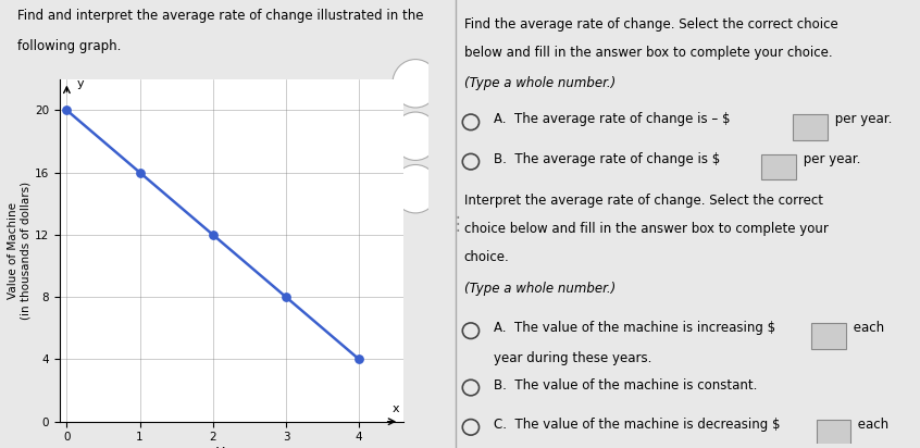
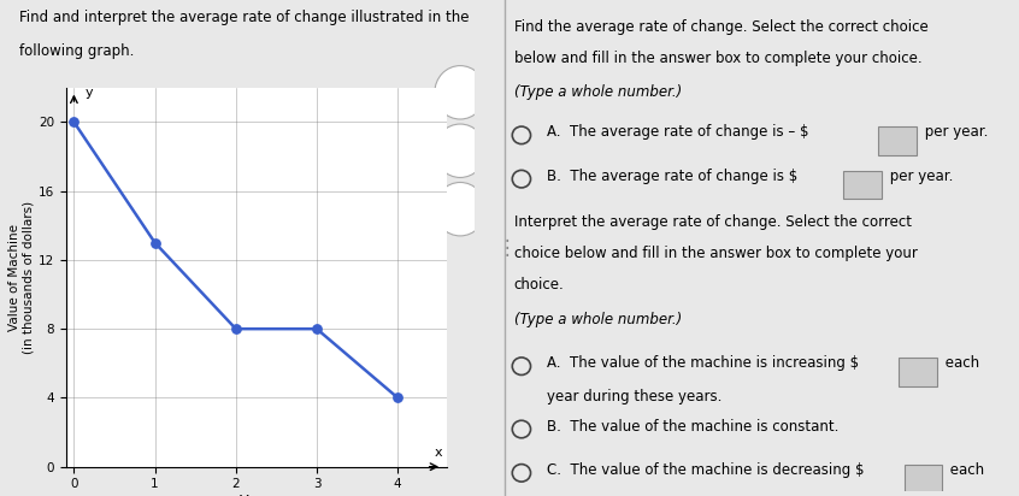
1: 16 -> 13
2: 12 -> 8
